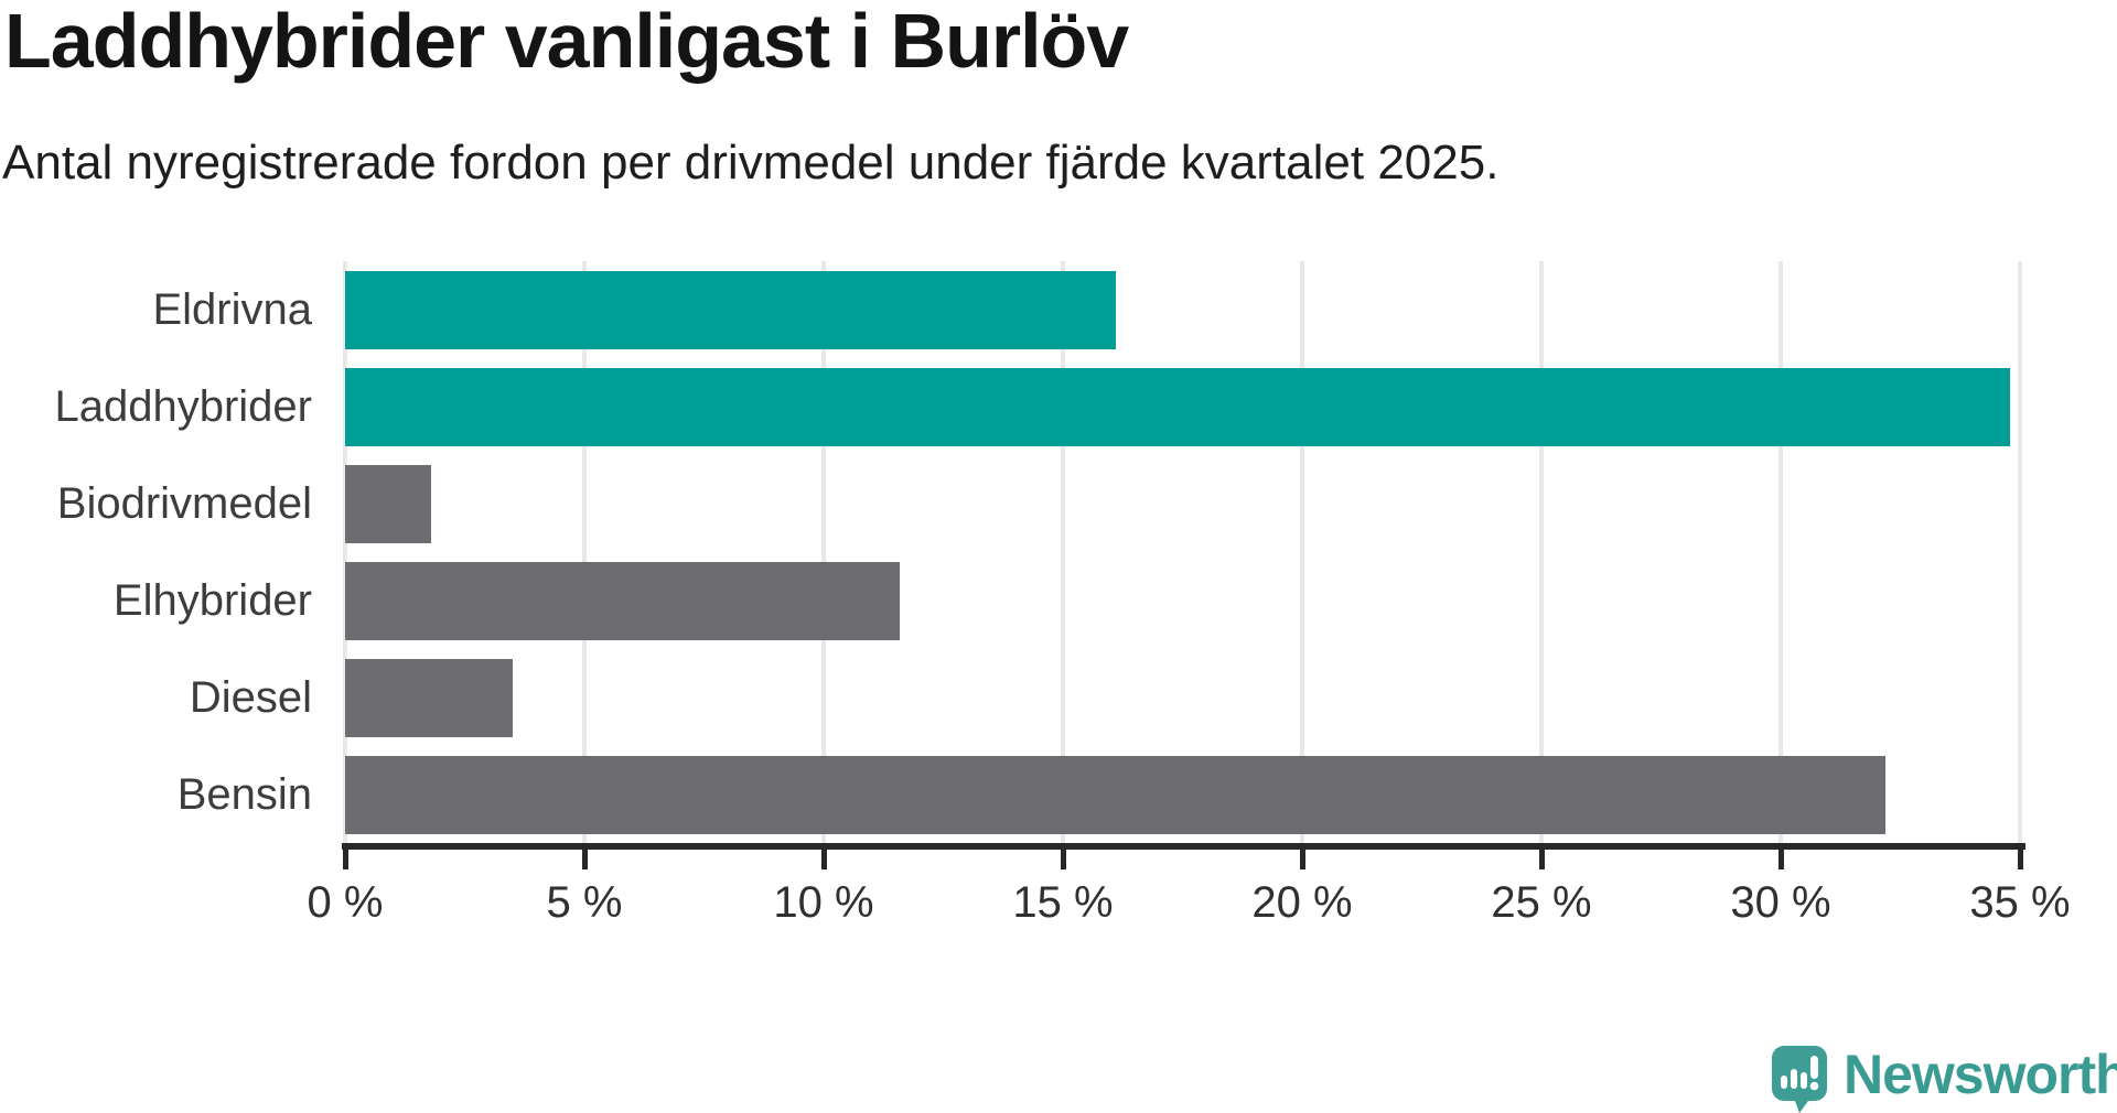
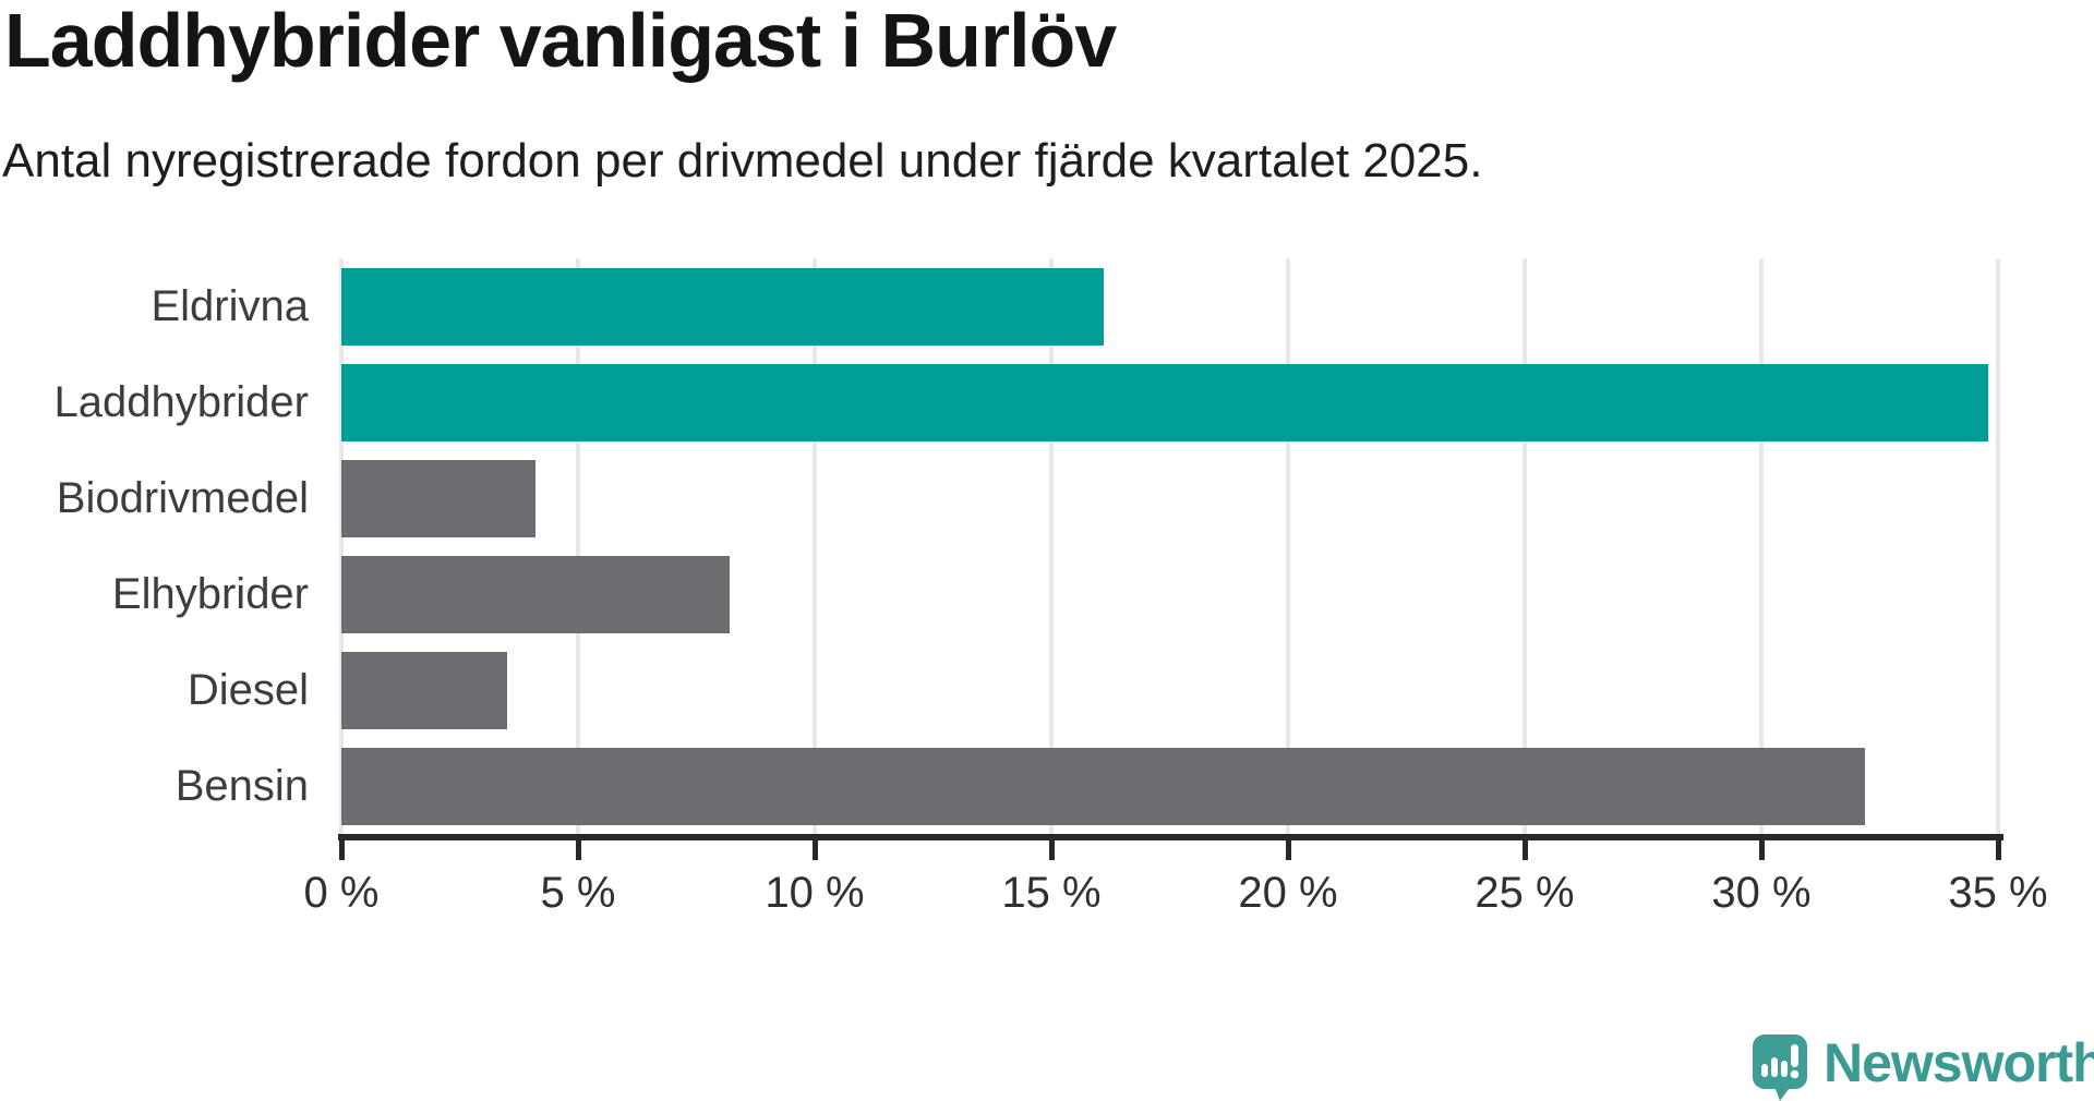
Biodrivmedel: 1.8% -> 4.1%
Elhybrider: 11.6% -> 8.2%
